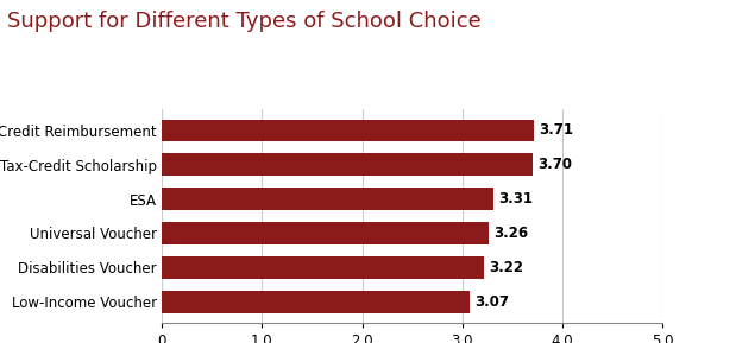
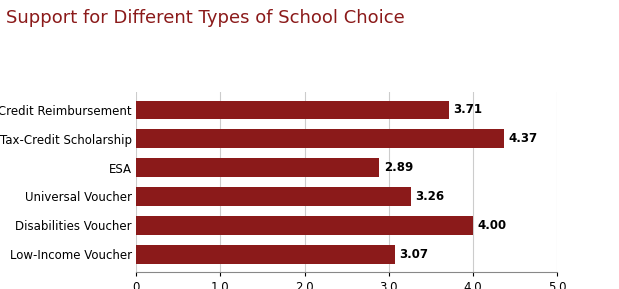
Tax-Credit Scholarship: 3.70 -> 4.37
ESA: 3.31 -> 2.89
Disabilities Voucher: 3.22 -> 4.00
